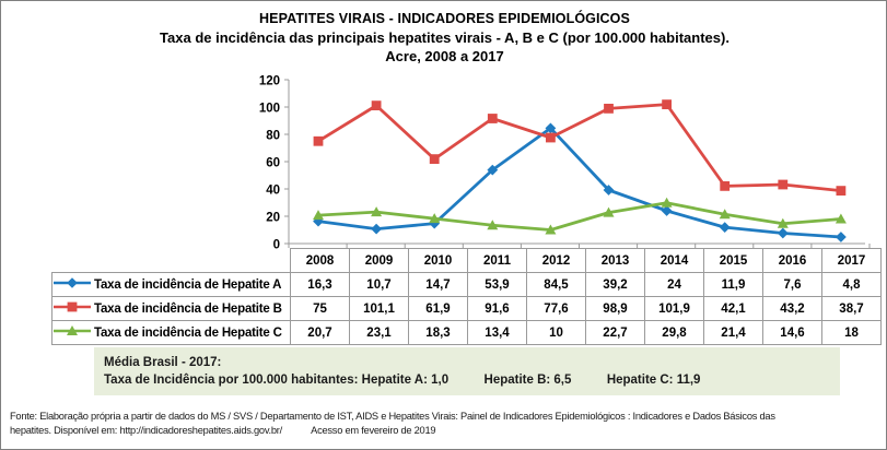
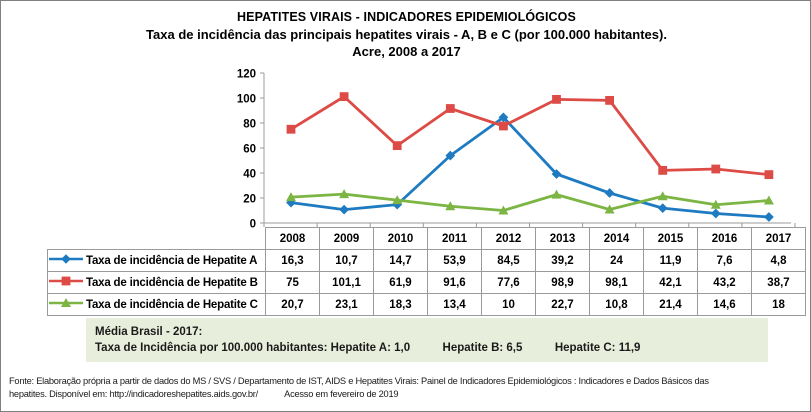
Taxa de incidência de Hepatite B/2014: 101,9 -> 98,1
Taxa de incidência de Hepatite C/2014: 29,8 -> 10,8
